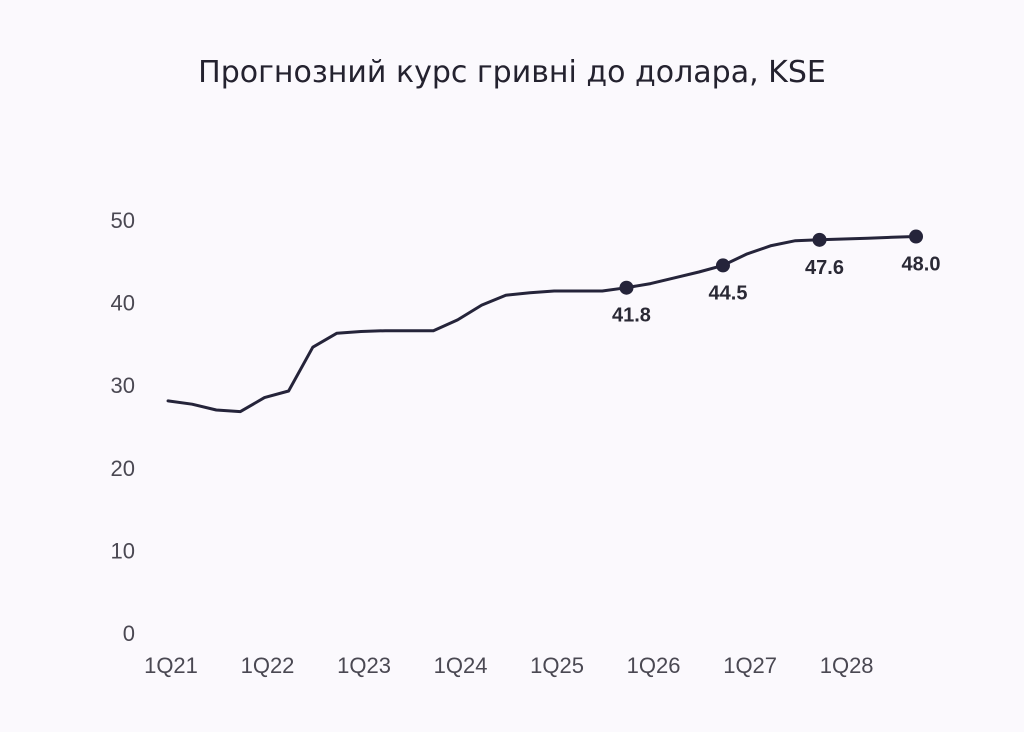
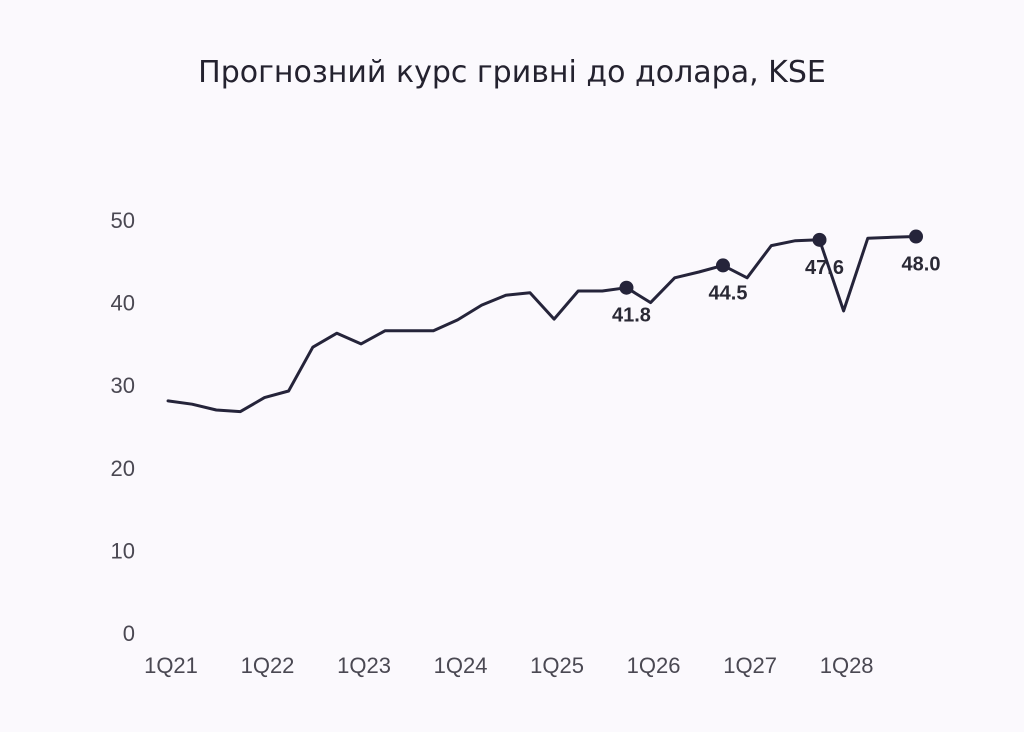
1Q23: 36 -> 35
1Q25: 41 -> 38
1Q26: 42 -> 40
1Q27: 46 -> 43
1Q28: 48 -> 39
